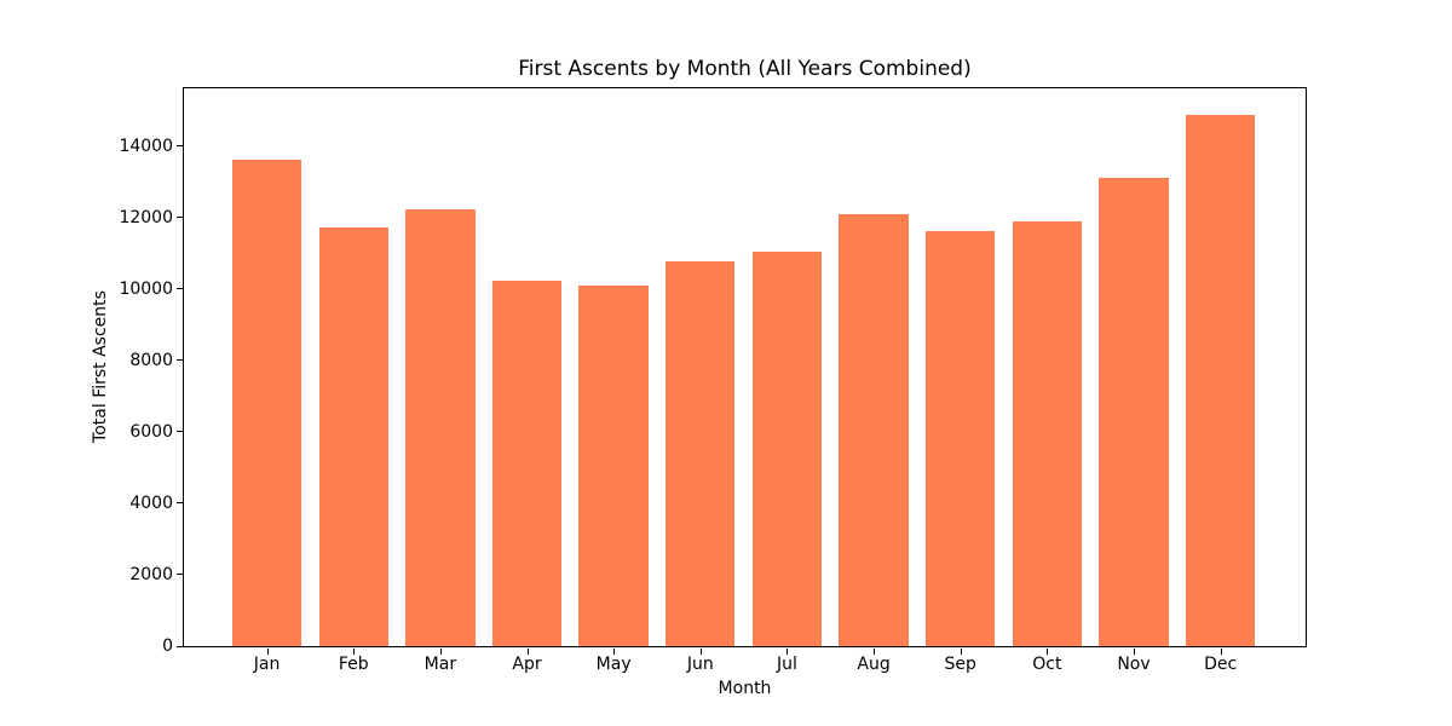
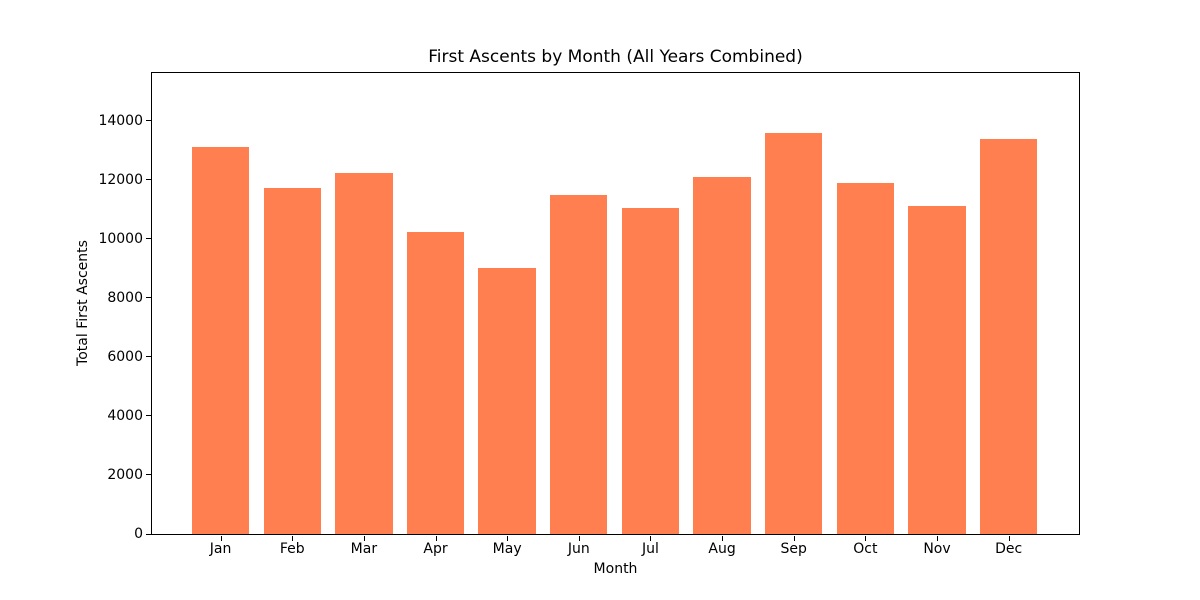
Jan: 13600 -> 13100
May: 10100 -> 9000
Jun: 10800 -> 11500
Sep: 11600 -> 13600
Nov: 13100 -> 11100
Dec: 14900 -> 13400
